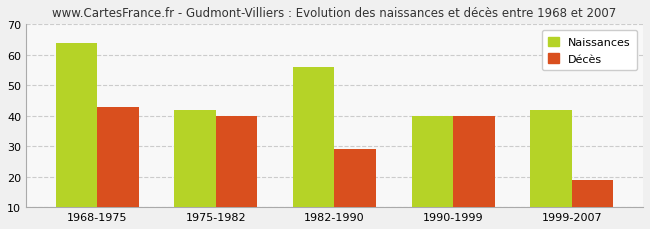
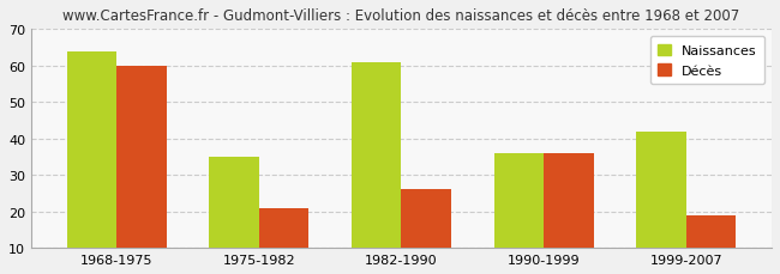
Décès/1968-1975: 43 -> 60
Naissances/1975-1982: 42 -> 35
Décès/1975-1982: 40 -> 21
Naissances/1982-1990: 56 -> 61
Décès/1982-1990: 29 -> 26
Naissances/1990-1999: 40 -> 36
Décès/1990-1999: 40 -> 36
